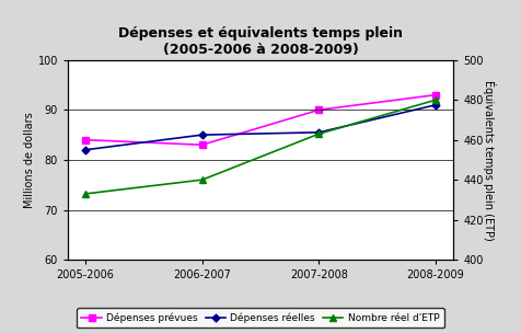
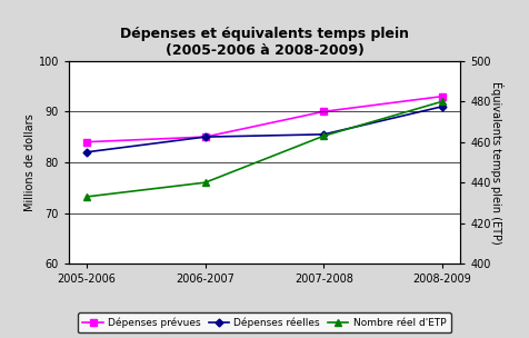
Dépenses prévues/2006-2007: 83 -> 85
